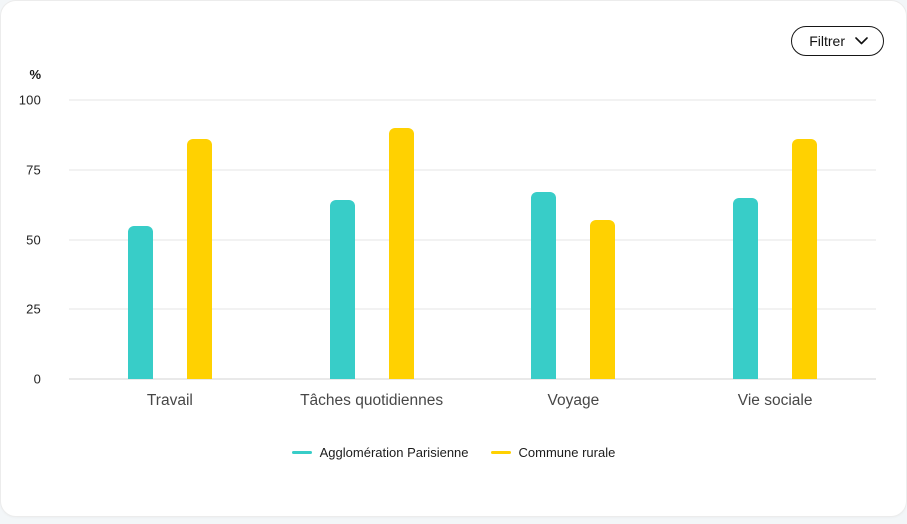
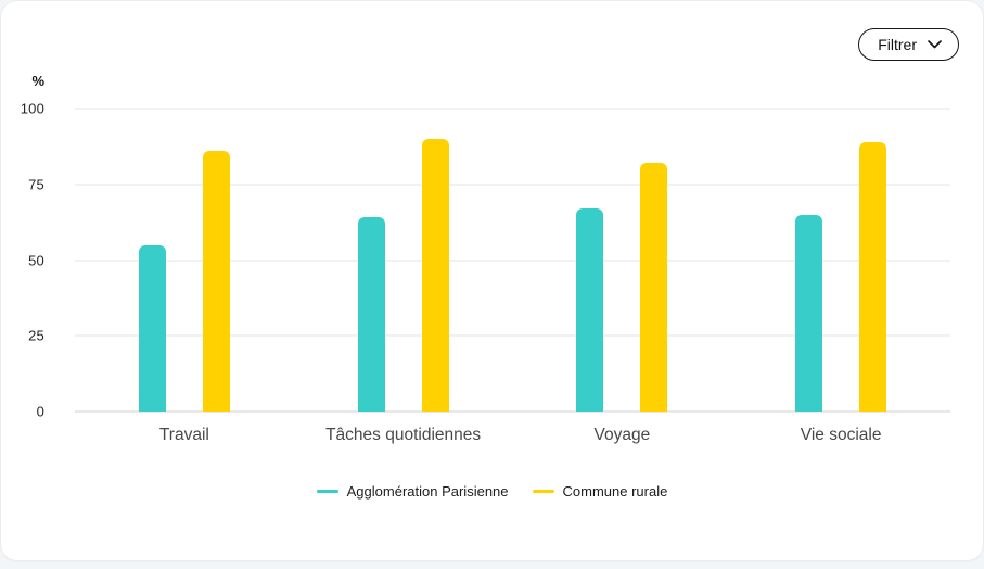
Commune rurale/Voyage: 57 -> 82
Commune rurale/Vie sociale: 86 -> 89
